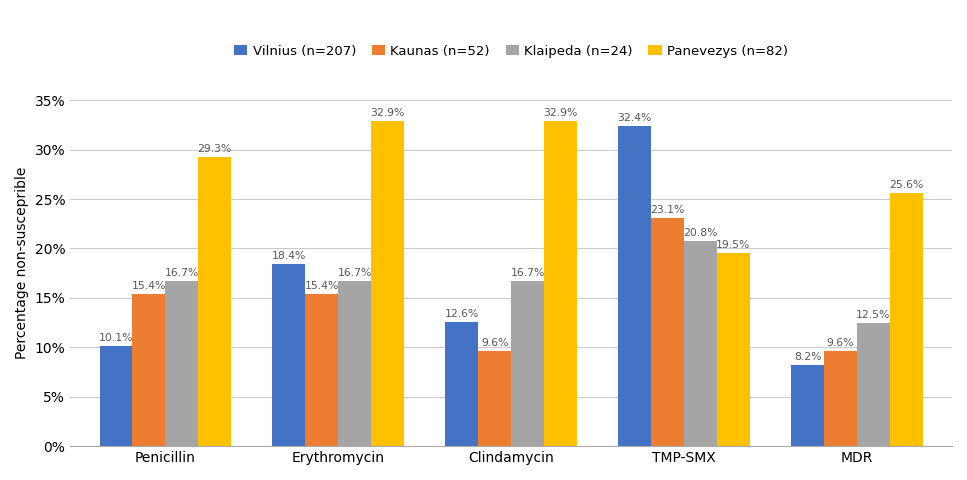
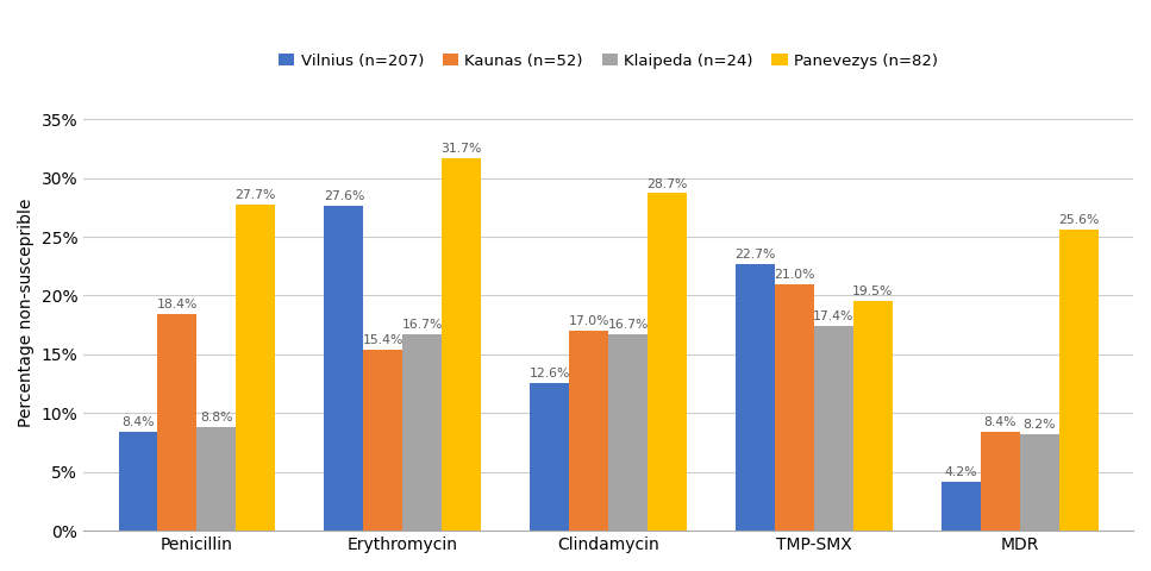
Vilnius (n=207)/Penicillin: 10.1% -> 8.4%
Kaunas (n=52)/Penicillin: 15.4% -> 18.4%
Klaipeda (n=24)/Penicillin: 16.7% -> 8.8%
Panevezys (n=82)/Penicillin: 29.3% -> 27.7%
Vilnius (n=207)/Erythromycin: 18.4% -> 27.6%
Panevezys (n=82)/Erythromycin: 32.9% -> 31.7%
Kaunas (n=52)/Clindamycin: 9.6% -> 17.0%
Panevezys (n=82)/Clindamycin: 32.9% -> 28.7%
Vilnius (n=207)/TMP-SMX: 32.4% -> 22.7%
Kaunas (n=52)/TMP-SMX: 23.1% -> 21.0%
Klaipeda (n=24)/TMP-SMX: 20.8% -> 17.4%
Vilnius (n=207)/MDR: 8.2% -> 4.2%
Kaunas (n=52)/MDR: 9.6% -> 8.4%
Klaipeda (n=24)/MDR: 12.5% -> 8.2%
